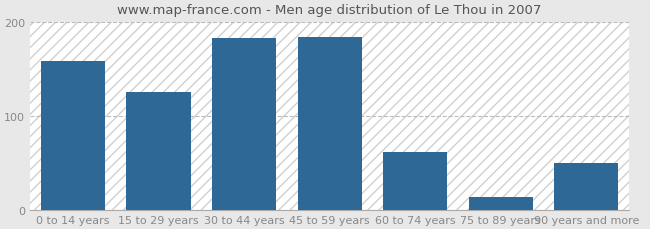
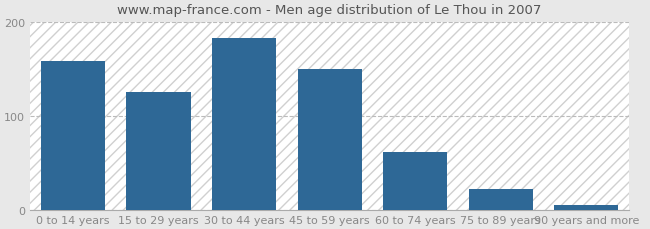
45 to 59 years: 184 -> 150
75 to 89 years: 14 -> 22
90 years and more: 50 -> 5
